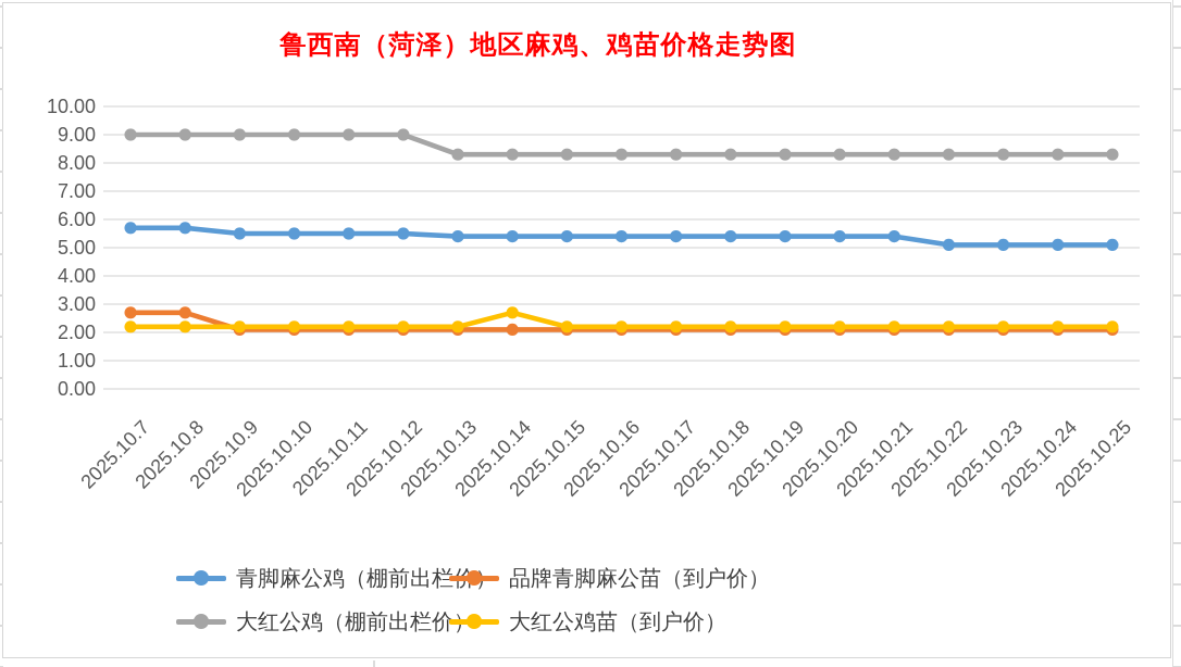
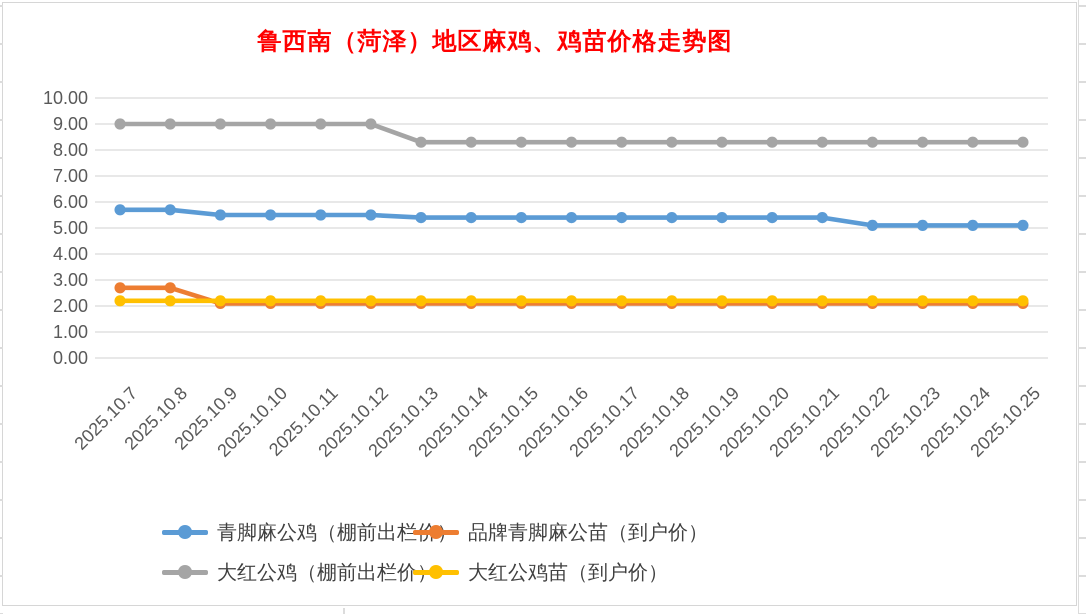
大红公鸡苗（到户价）/2025.10.14: 2.7 -> 2.2
